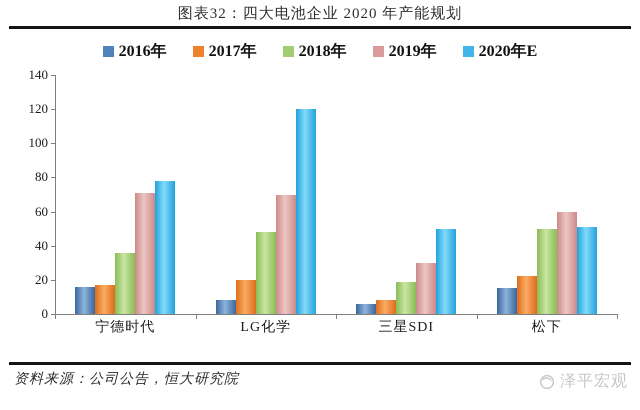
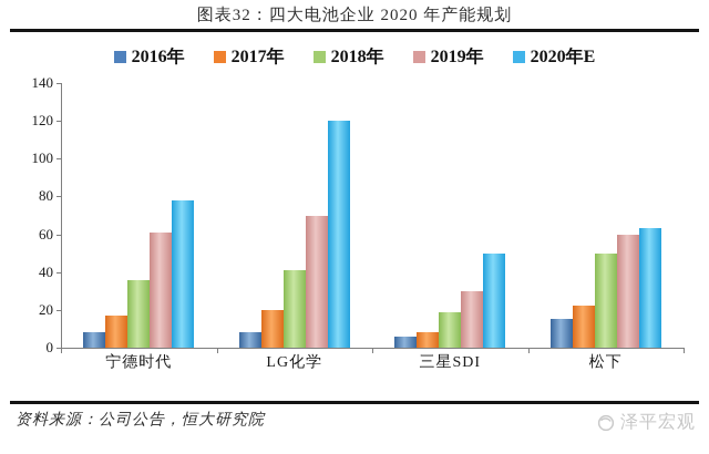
2016年/宁德时代: 16 -> 8
2019年/宁德时代: 71 -> 61
2018年/LG化学: 48 -> 41
2020年E/松下: 51 -> 63
